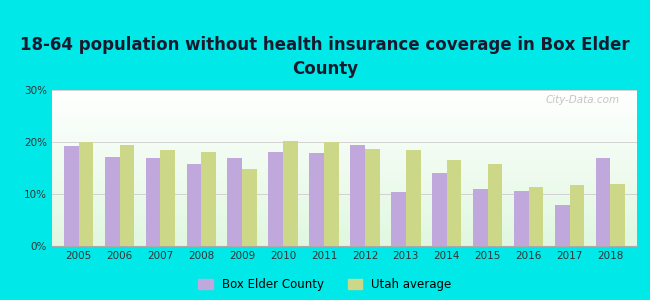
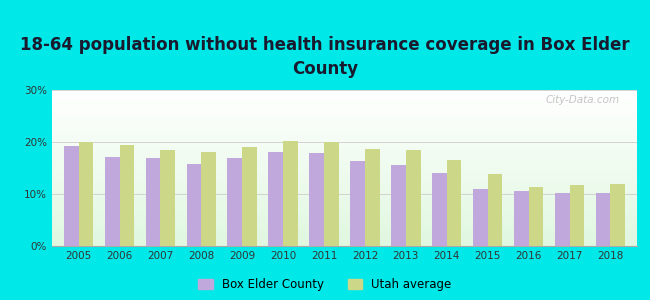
Utah average/2009: 14.8% -> 19.0%
Box Elder County/2012: 19.4% -> 16.4%
Box Elder County/2013: 10.4% -> 15.6%
Utah average/2015: 15.8% -> 13.8%
Box Elder County/2017: 7.8% -> 10.2%
Box Elder County/2018: 17.0% -> 10.2%
